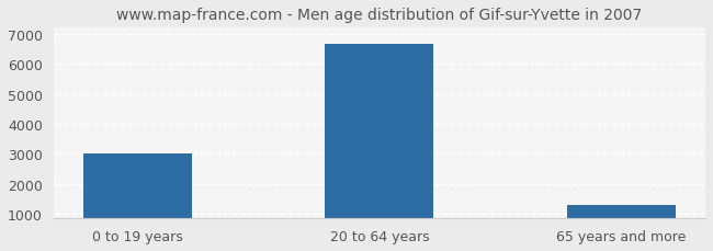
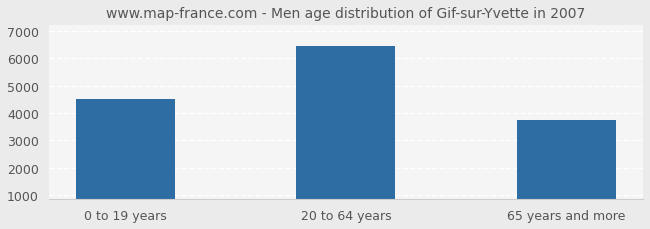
0 to 19 years: 3020 -> 4500
20 to 64 years: 6680 -> 6450
65 years and more: 1310 -> 3750
